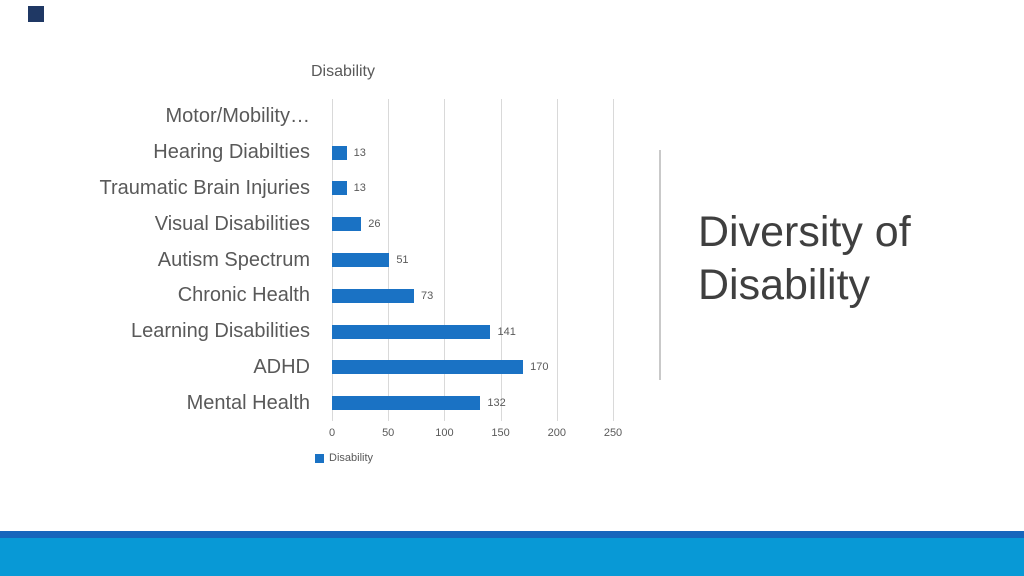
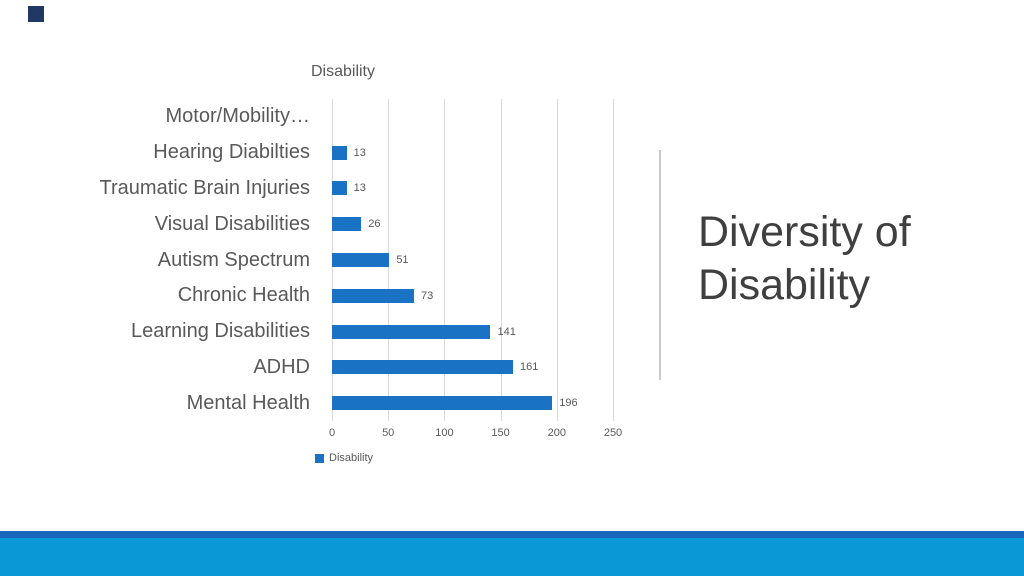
ADHD: 170 -> 161
Mental Health: 132 -> 196
